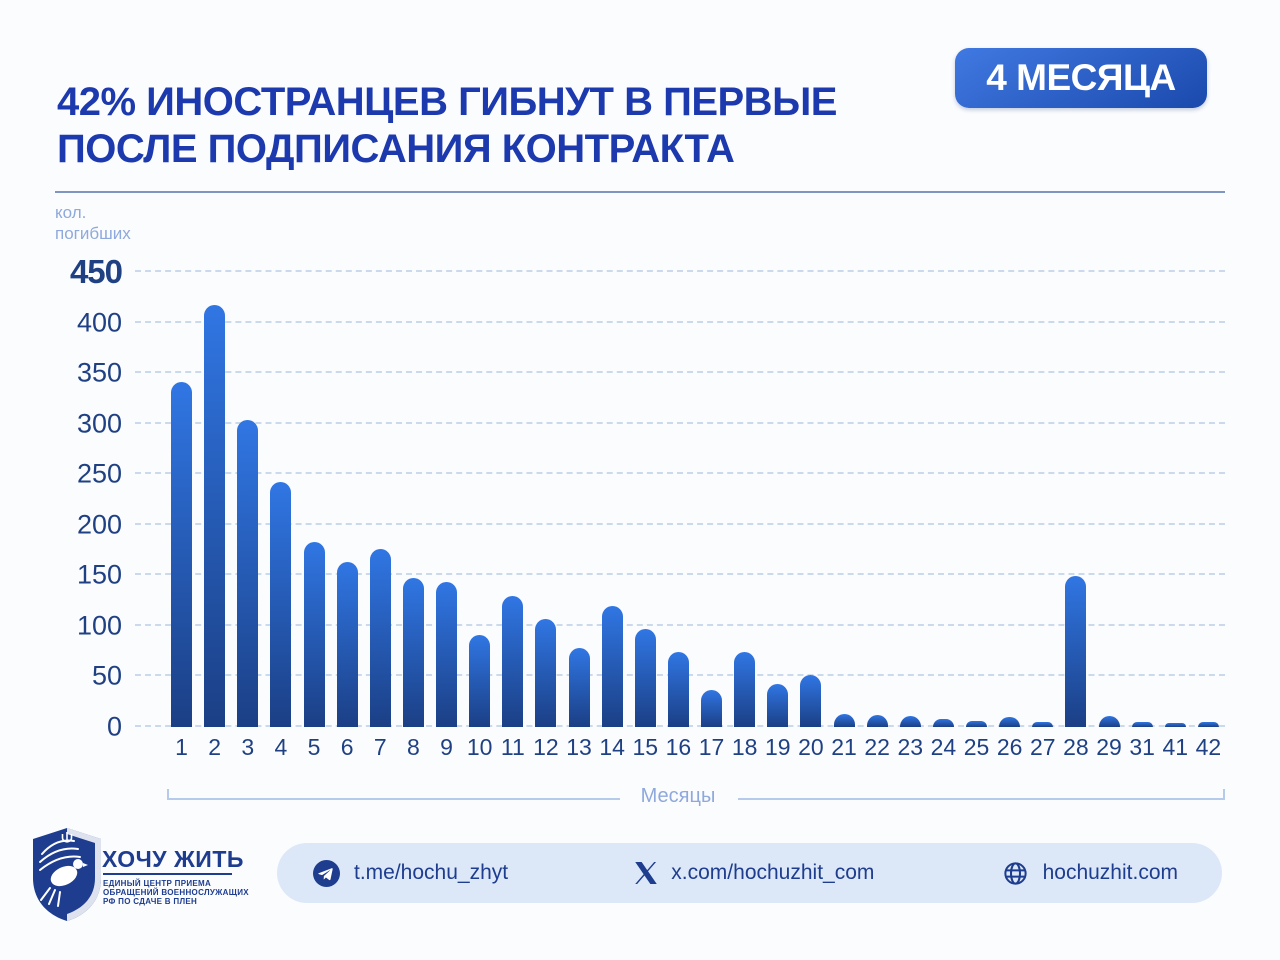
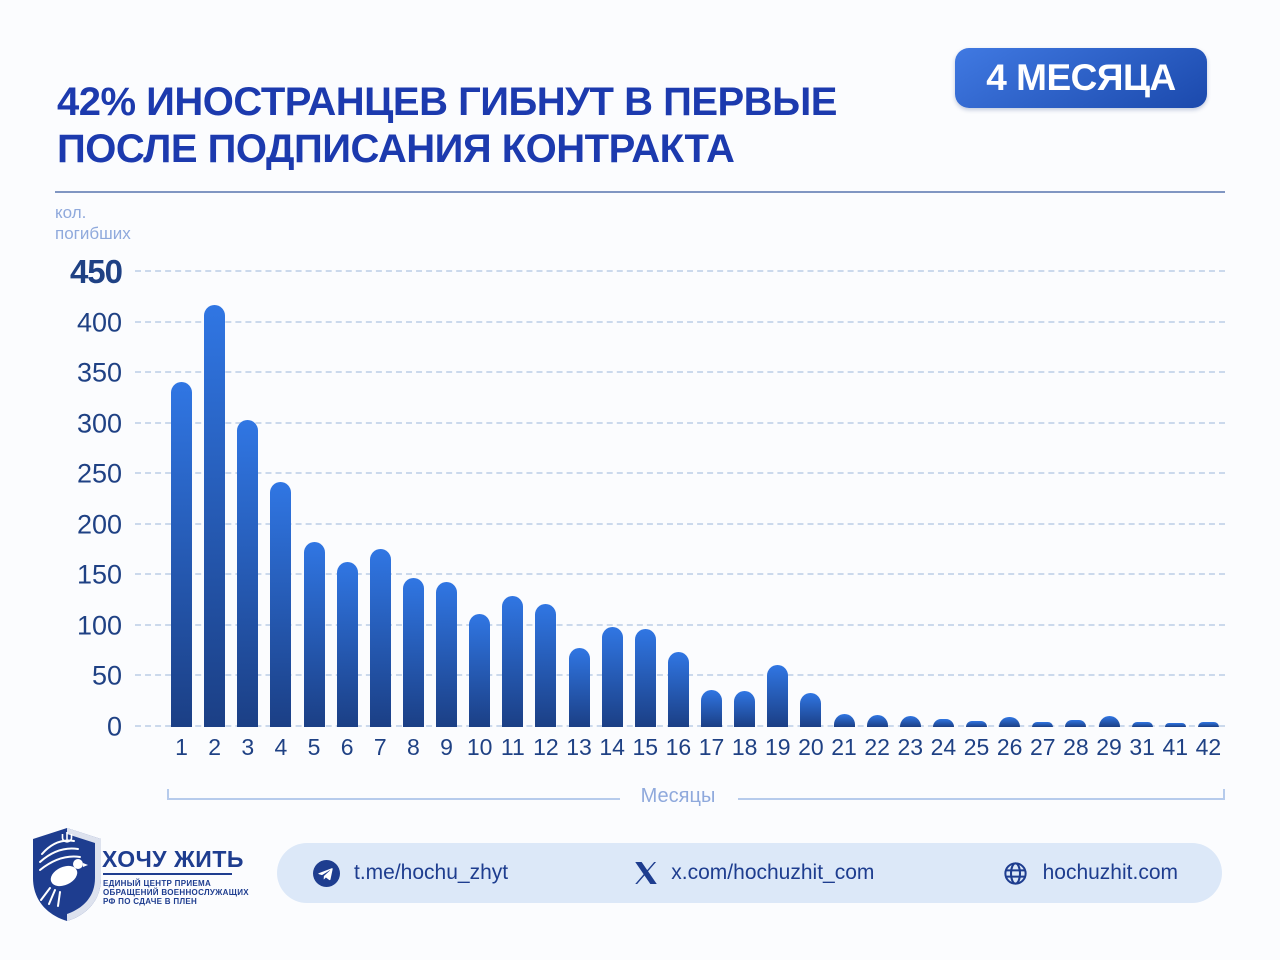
10: 91 -> 112
12: 107 -> 122
14: 120 -> 99
18: 74 -> 36
19: 43 -> 61
20: 51 -> 34
28: 149 -> 7
